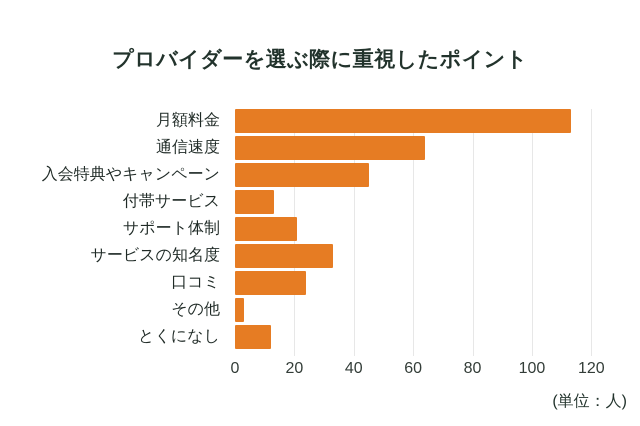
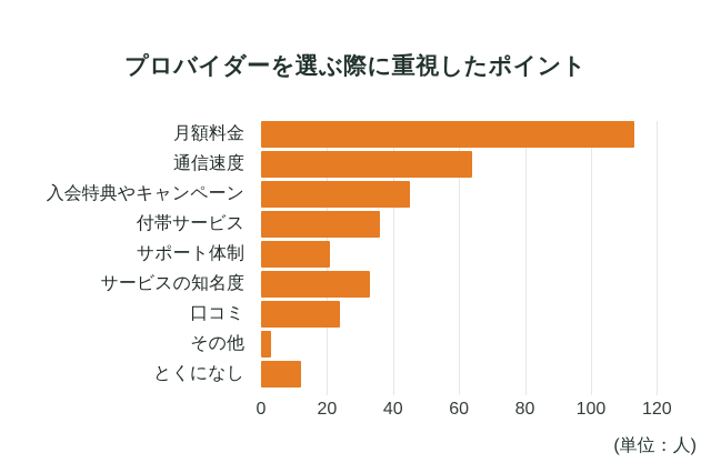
付帯サービス: 13 -> 36
